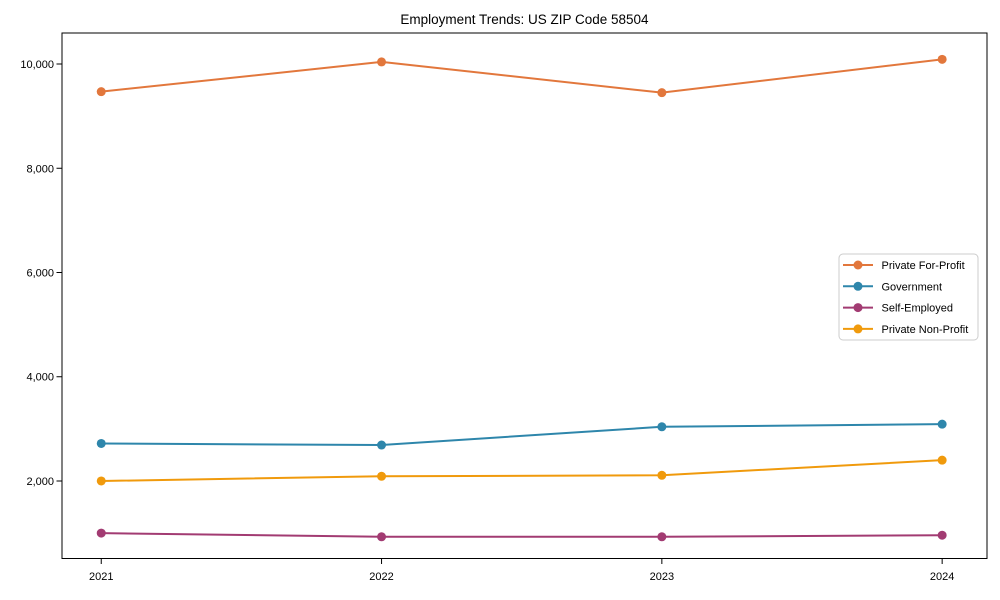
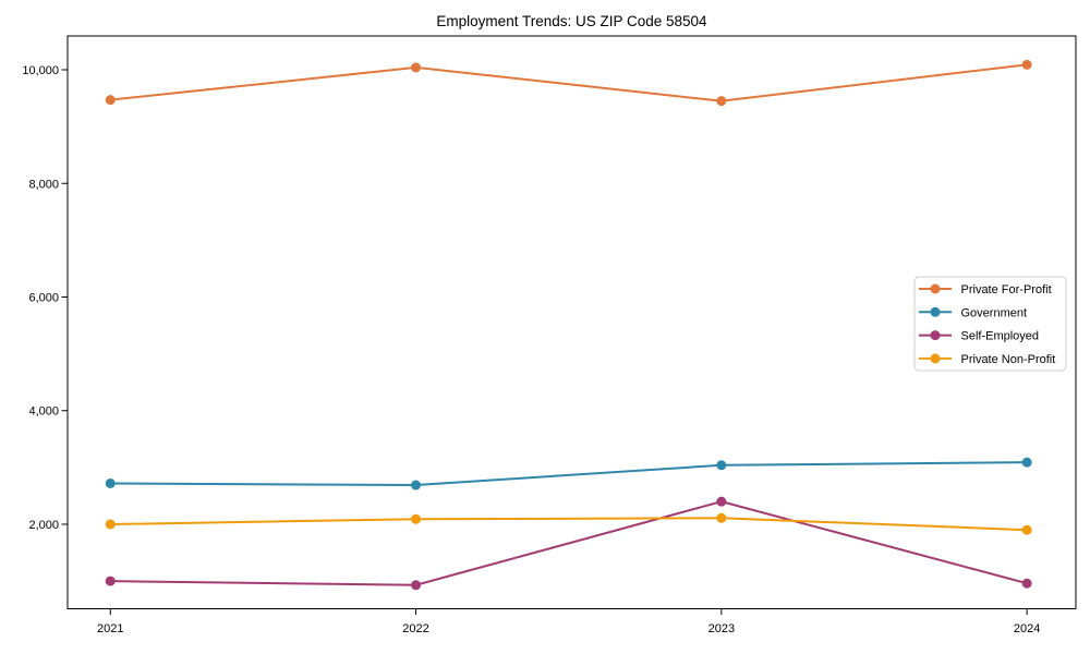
Self-Employed/2023: 900 -> 2400
Private Non-Profit/2024: 2400 -> 1900
